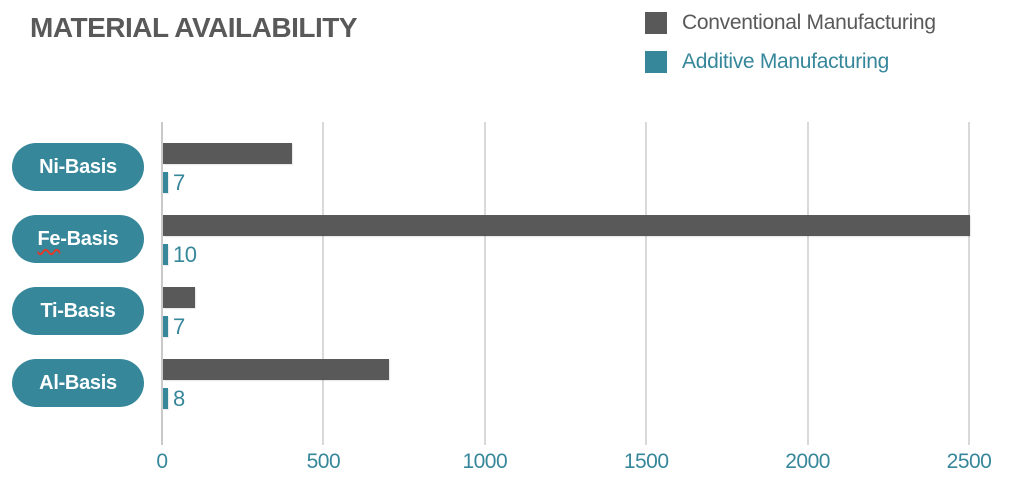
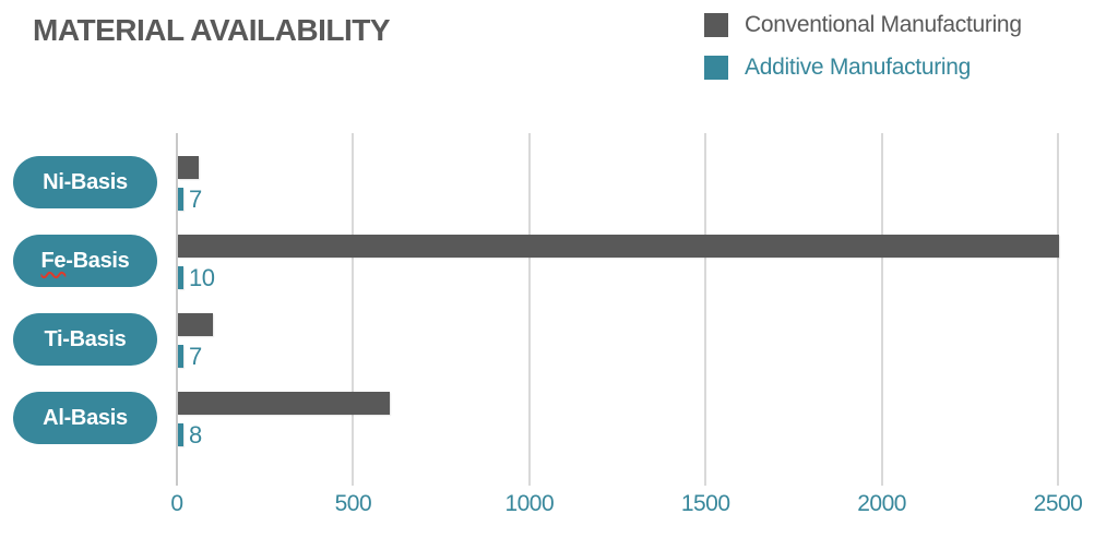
Conventional Manufacturing/Ni-Basis: 400 -> 60
Conventional Manufacturing/Al-Basis: 700 -> 600
